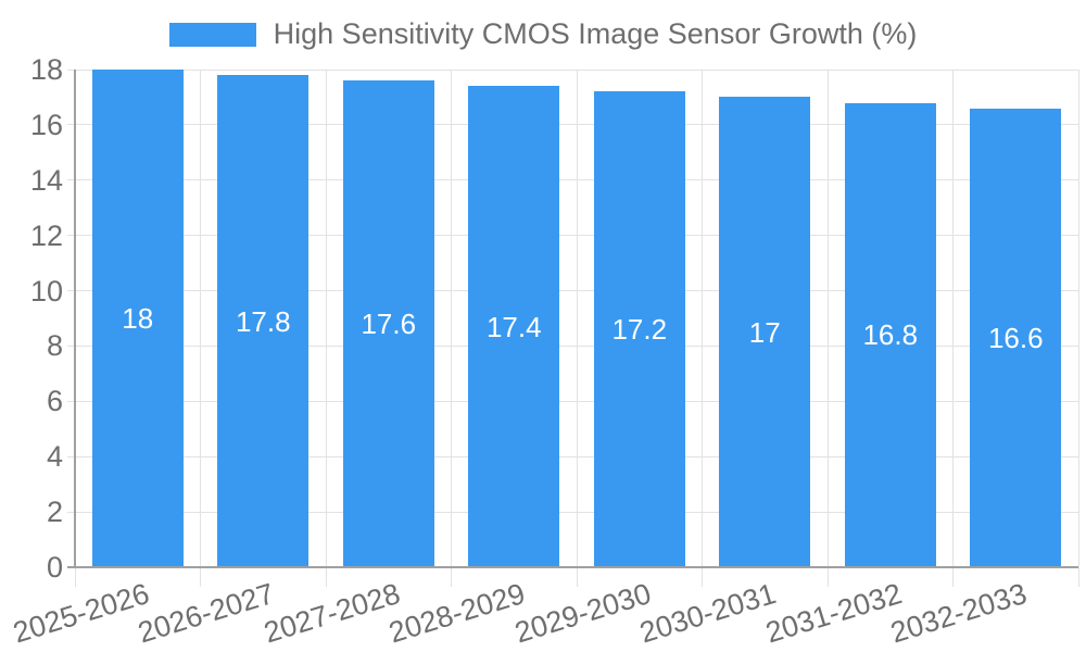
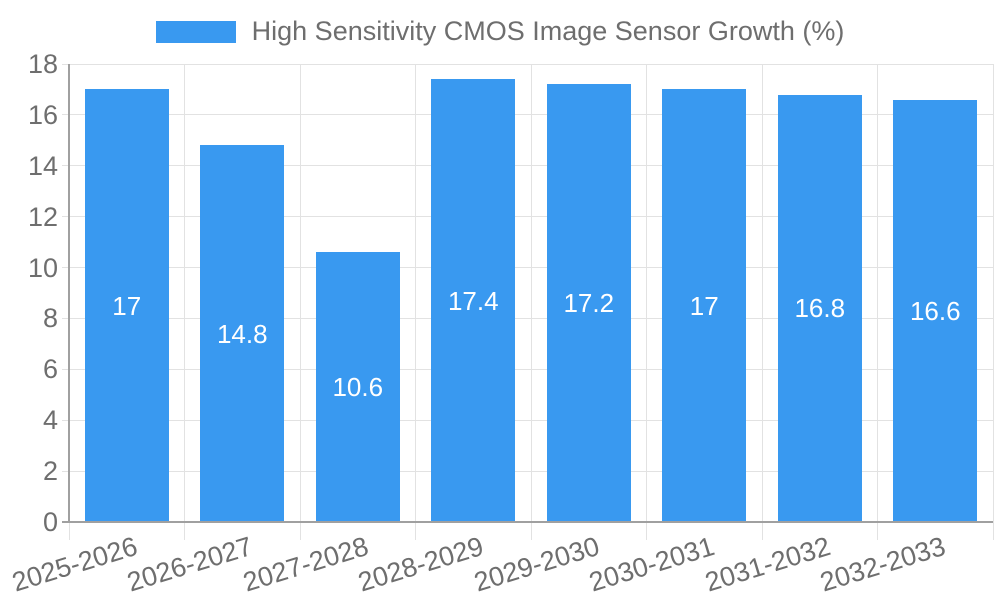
2025-2026: 18 -> 17
2026-2027: 17.8 -> 14.8
2027-2028: 17.6 -> 10.6
